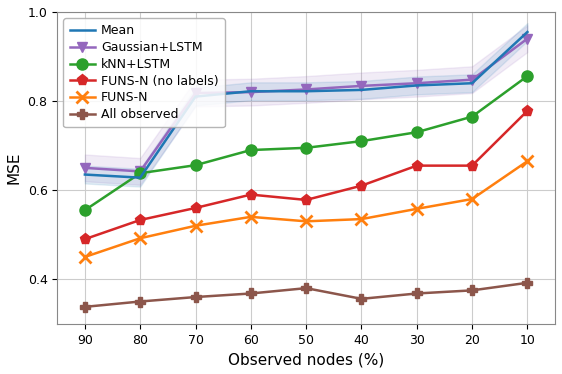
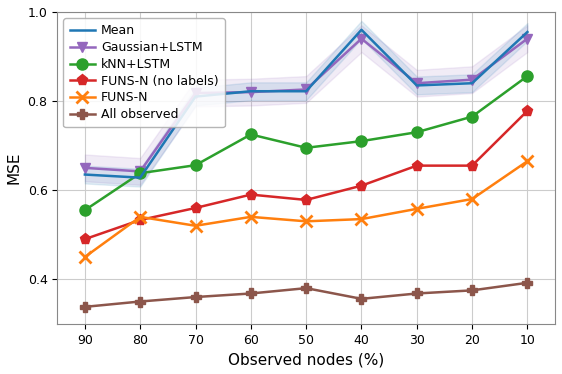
FUNS-N/80: 0.492 -> 0.540
kNN+LSTM/60: 0.690 -> 0.725
Mean/40: 0.825 -> 0.960
Gaussian+LSTM/40: 0.834 -> 0.940
